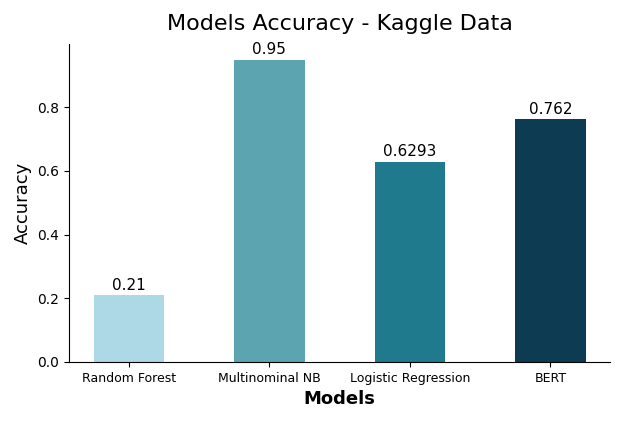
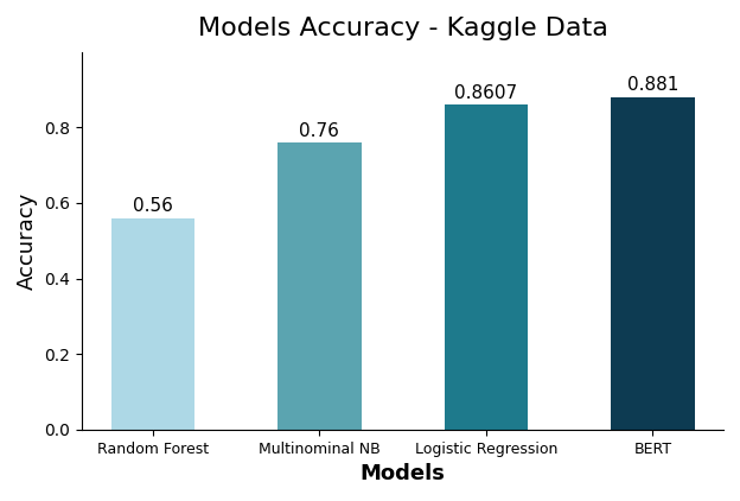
Random Forest: 0.21 -> 0.56
Multinominal NB: 0.95 -> 0.76
Logistic Regression: 0.6293 -> 0.8607
BERT: 0.762 -> 0.881
